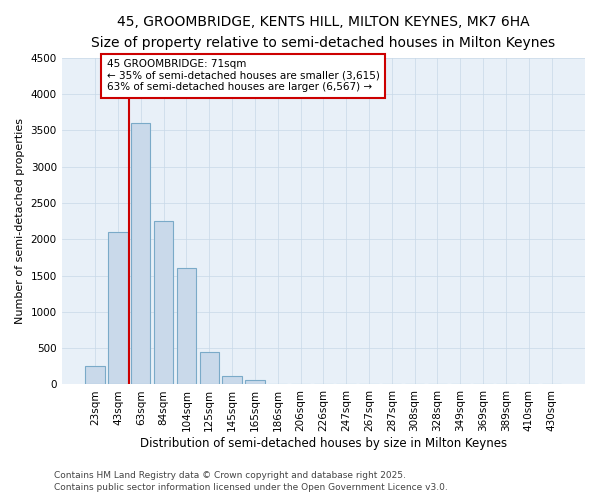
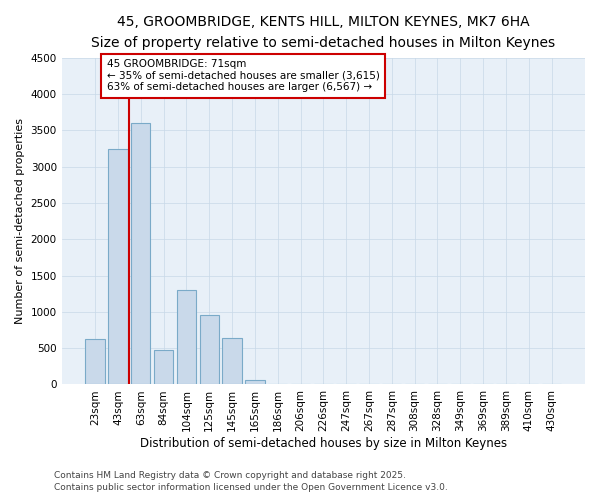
23sqm: 250 -> 620
43sqm: 2100 -> 3240
84sqm: 2250 -> 480
104sqm: 1600 -> 1300
125sqm: 450 -> 960
145sqm: 110 -> 640
